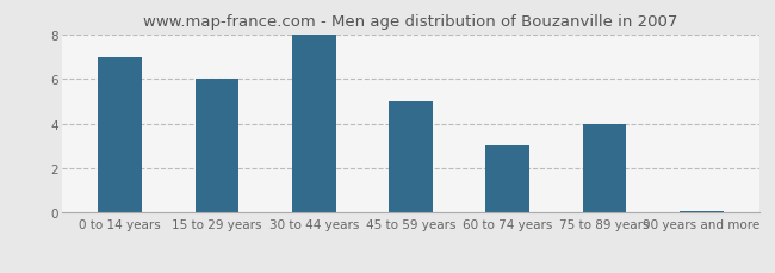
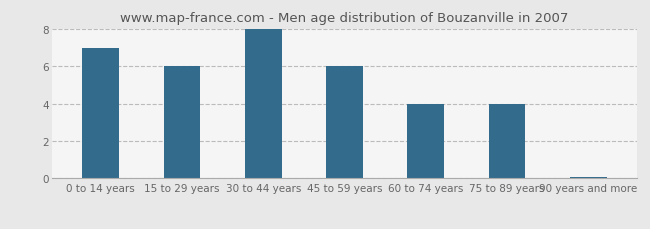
45 to 59 years: 5.0 -> 6.0
60 to 74 years: 3.0 -> 4.0
